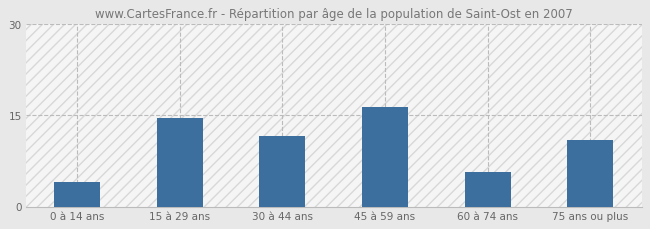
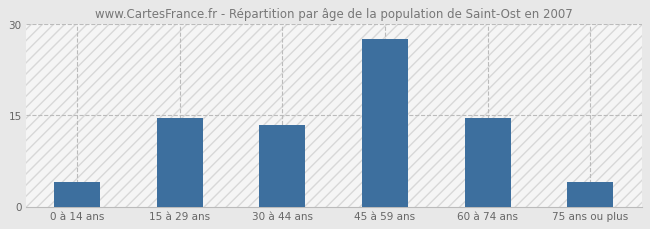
30 à 44 ans: 11.6 -> 13.5
45 à 59 ans: 16.4 -> 27.5
60 à 74 ans: 5.6 -> 14.5
75 ans ou plus: 11.0 -> 4.0
